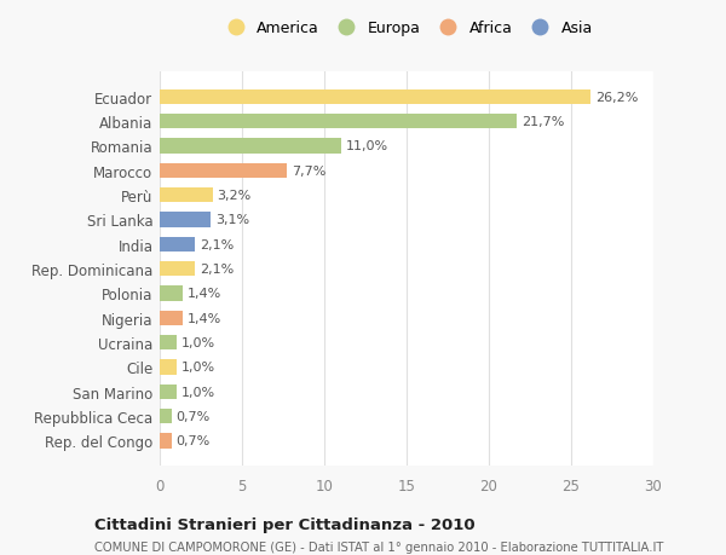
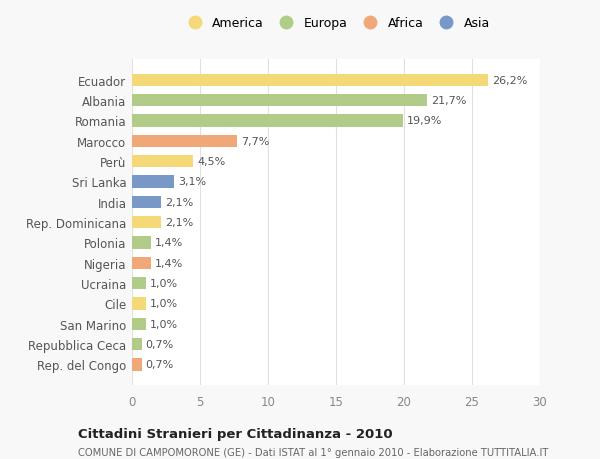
Romania: 11,0% -> 19,9%
Perù: 3,2% -> 4,5%
